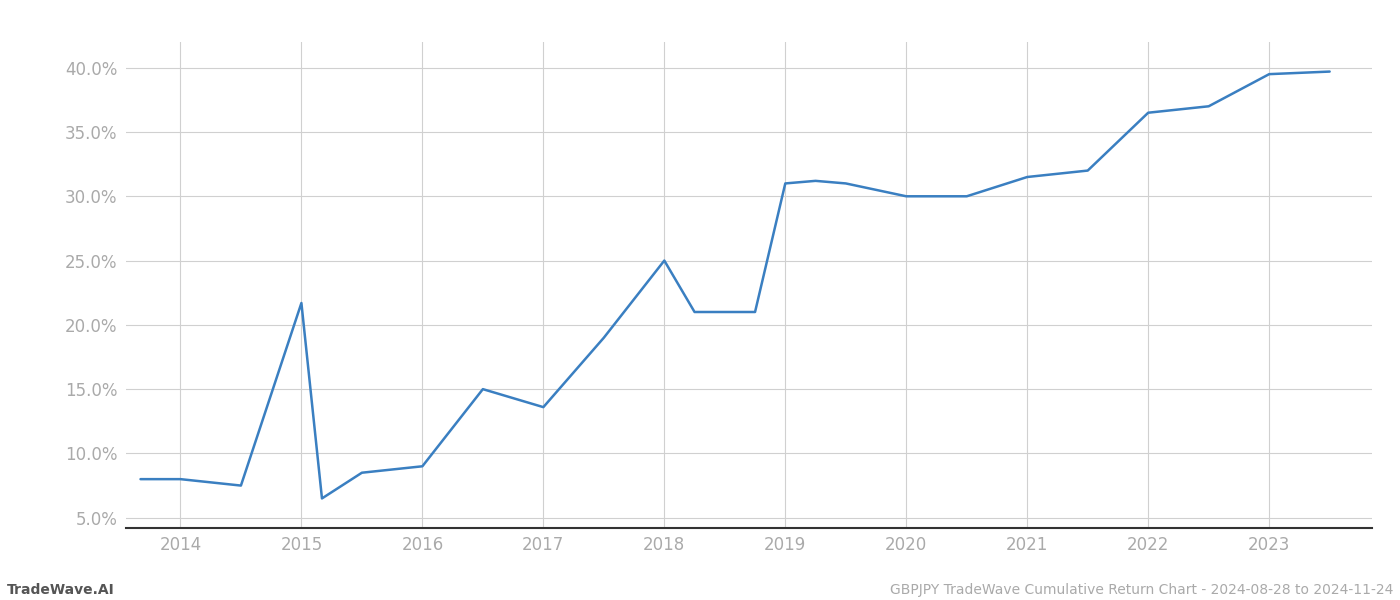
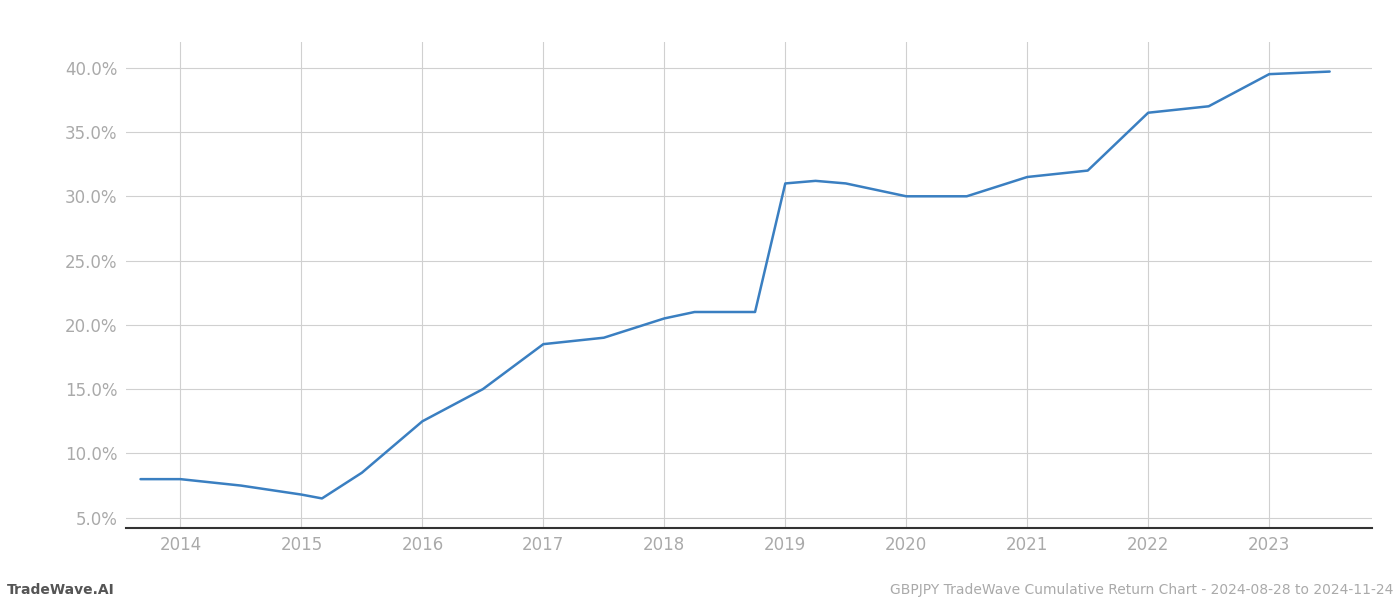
2015: 21.7% -> 6.8%
2016: 9.0% -> 12.5%
2017: 13.6% -> 18.5%
2018: 25.0% -> 20.5%
